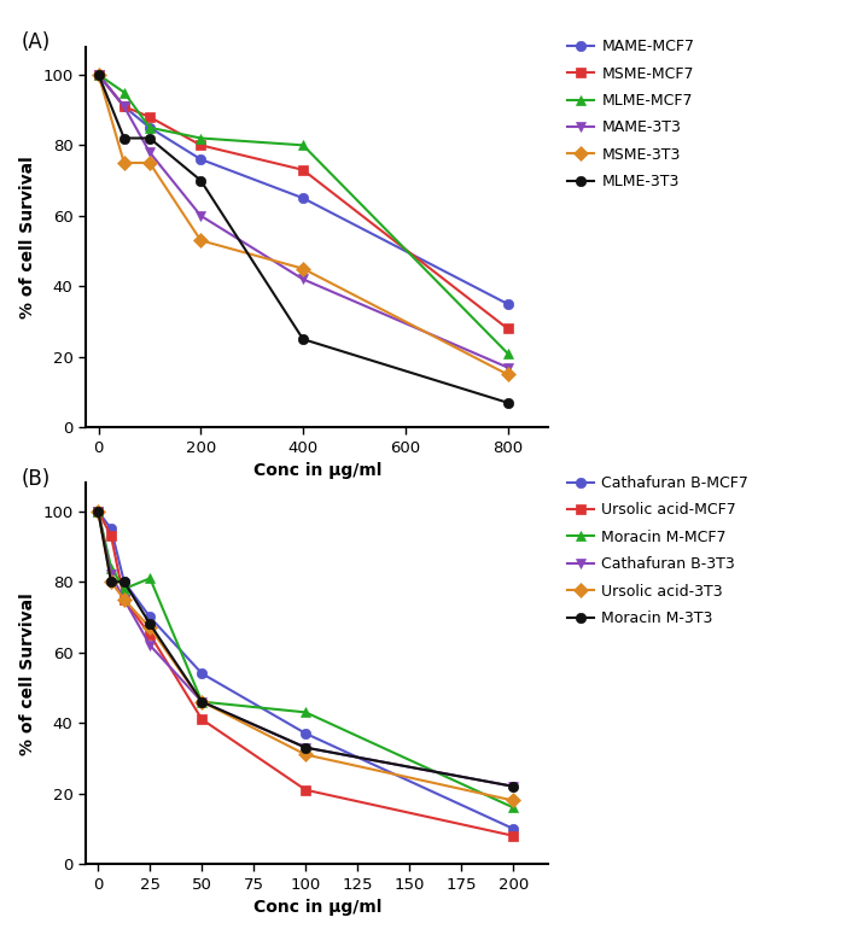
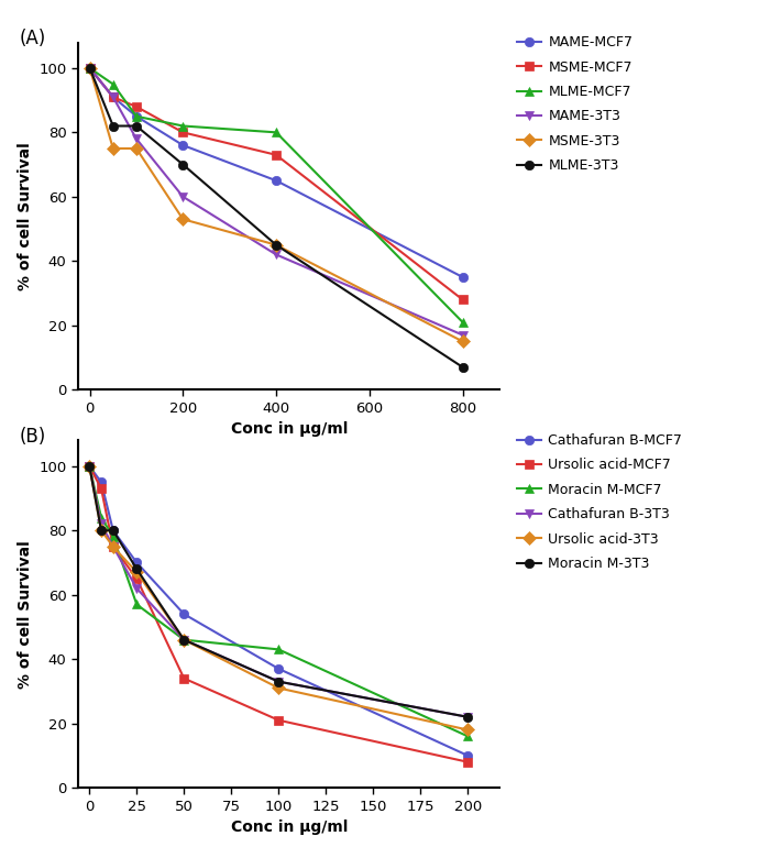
MLME-3T3/400: 25 -> 45
Moracin M-MCF7/25: 81 -> 57
Ursolic acid-MCF7/50: 41 -> 34
